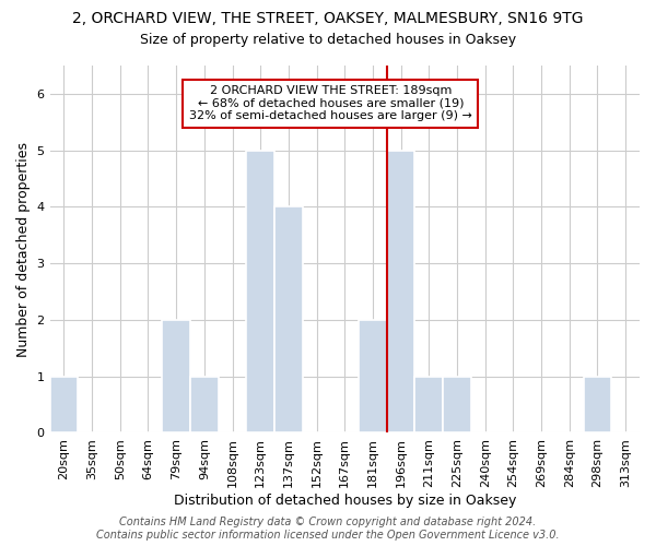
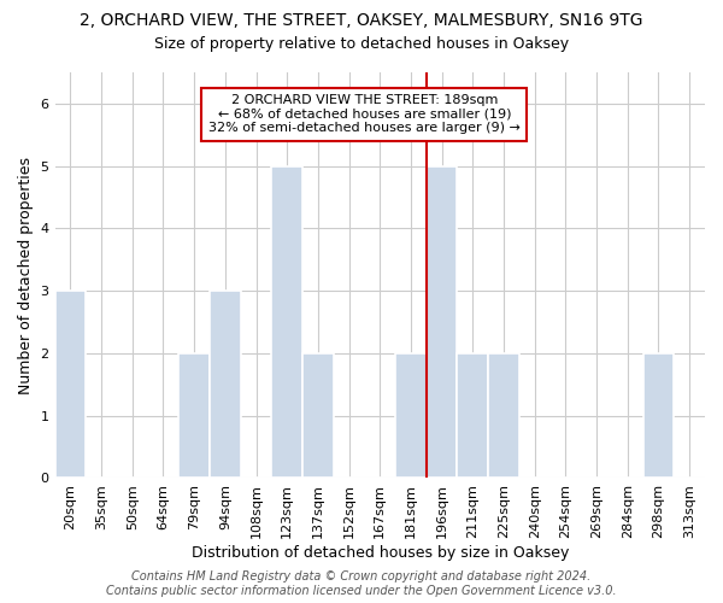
20sqm: 1 -> 3
94sqm: 1 -> 3
137sqm: 4 -> 2
211sqm: 1 -> 2
225sqm: 1 -> 2
298sqm: 1 -> 2
